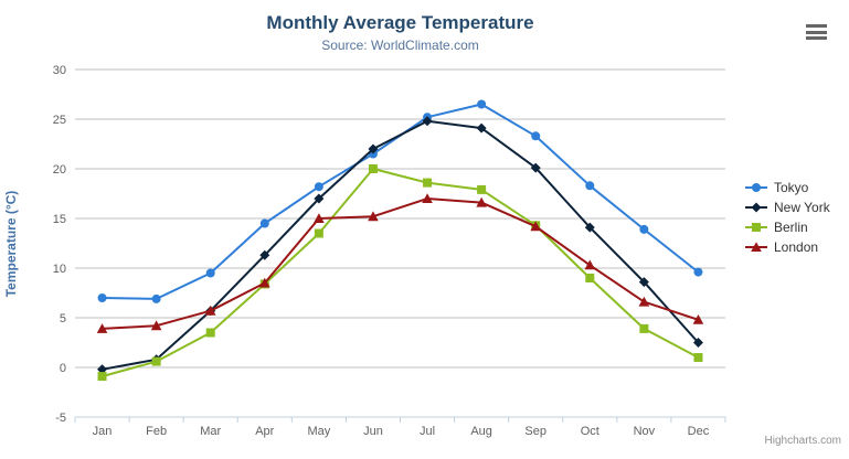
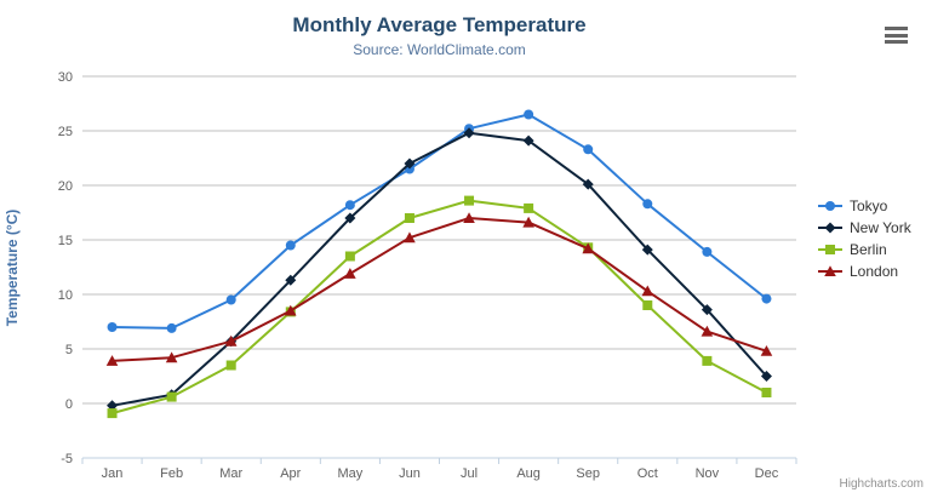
London/May: 15 -> 12
Berlin/Jun: 20 -> 17
